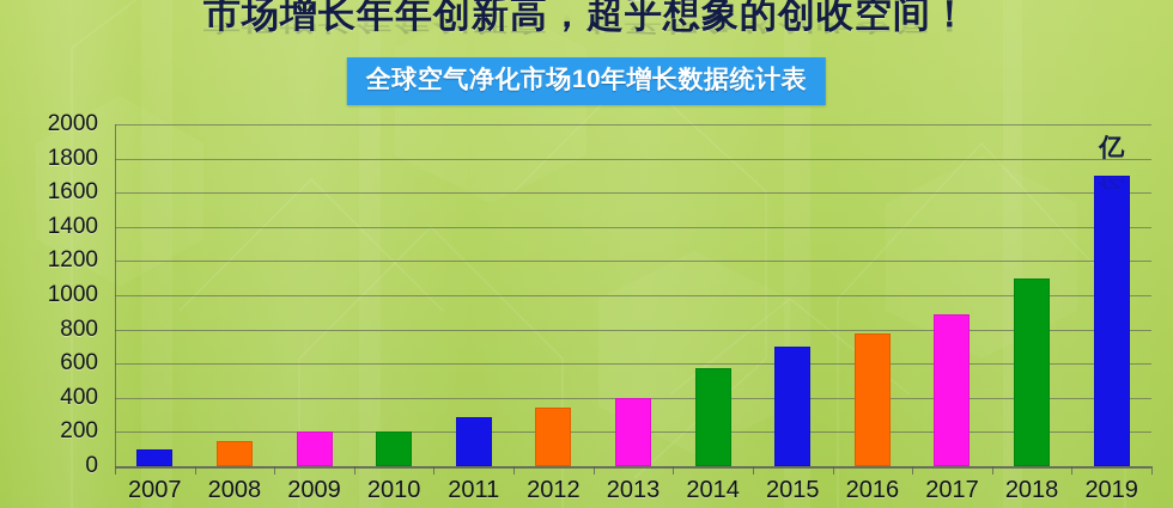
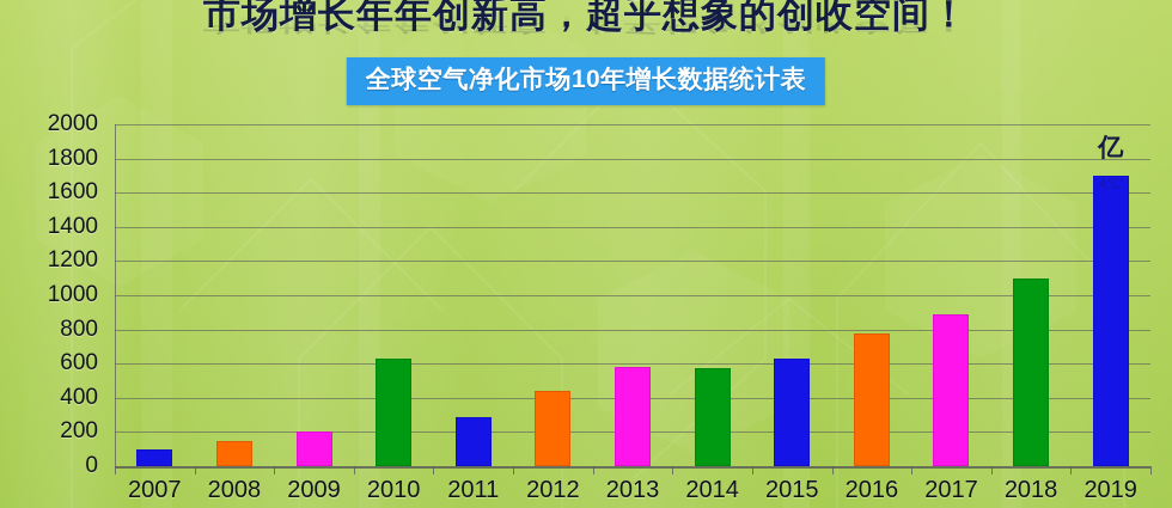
2010: 200 -> 630
2012: 340 -> 440
2013: 400 -> 580
2015: 700 -> 630
